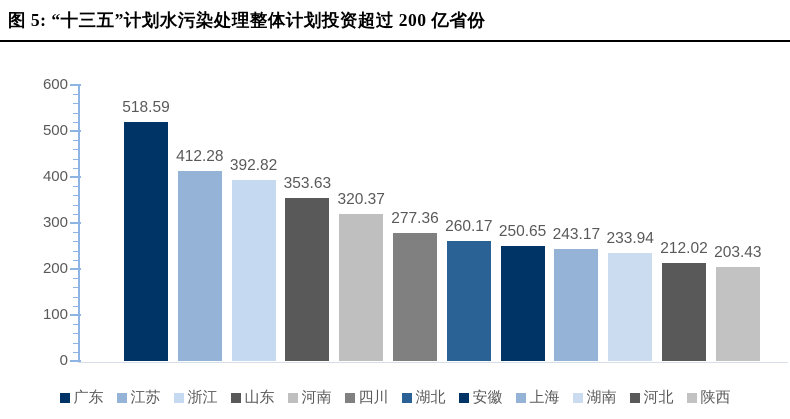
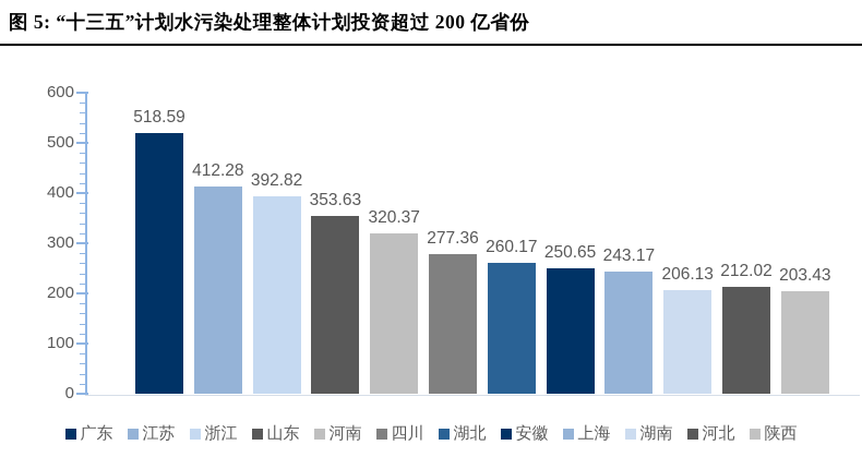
湖南: 233.94 -> 206.13
